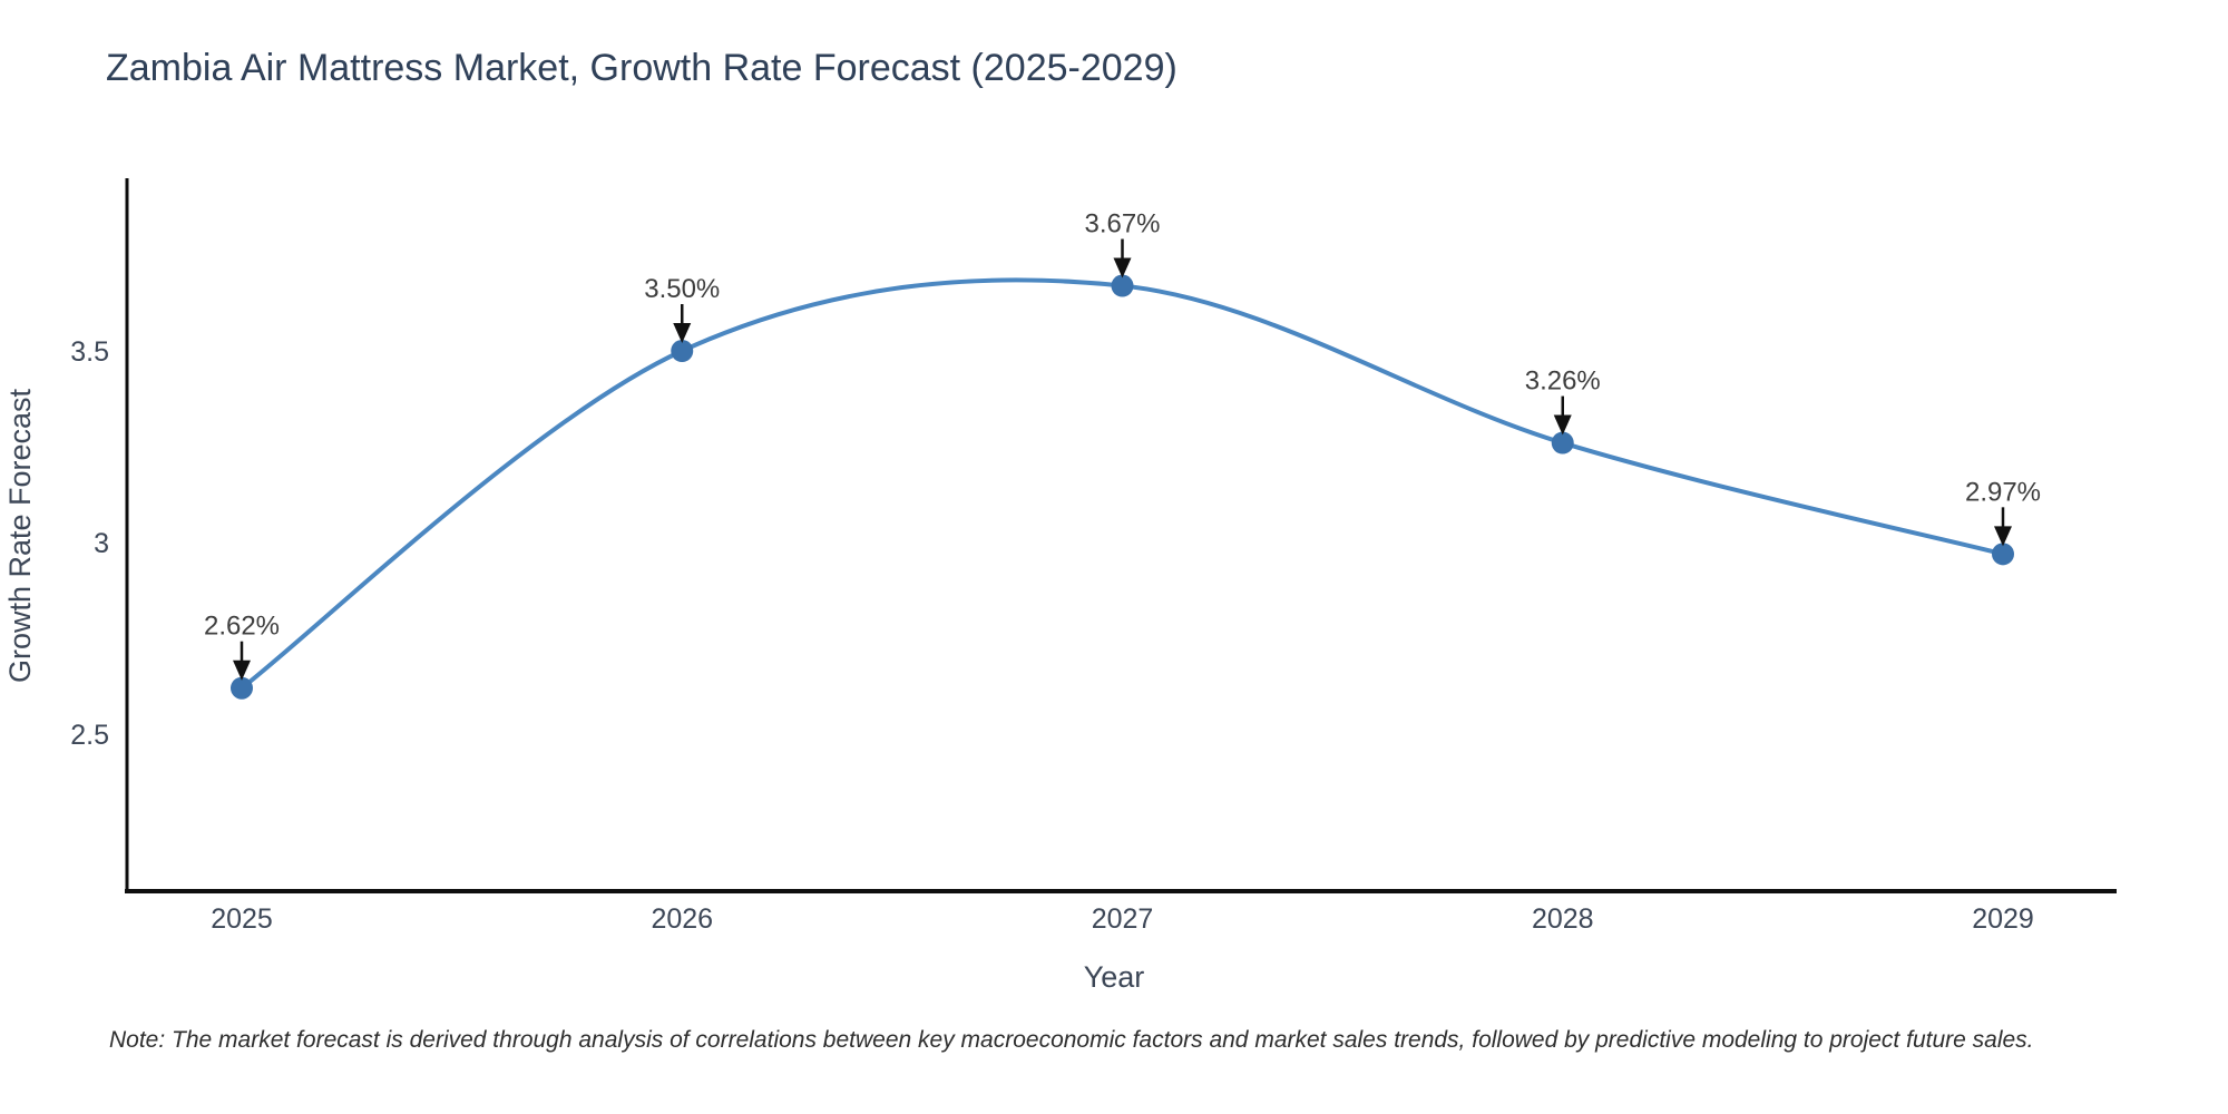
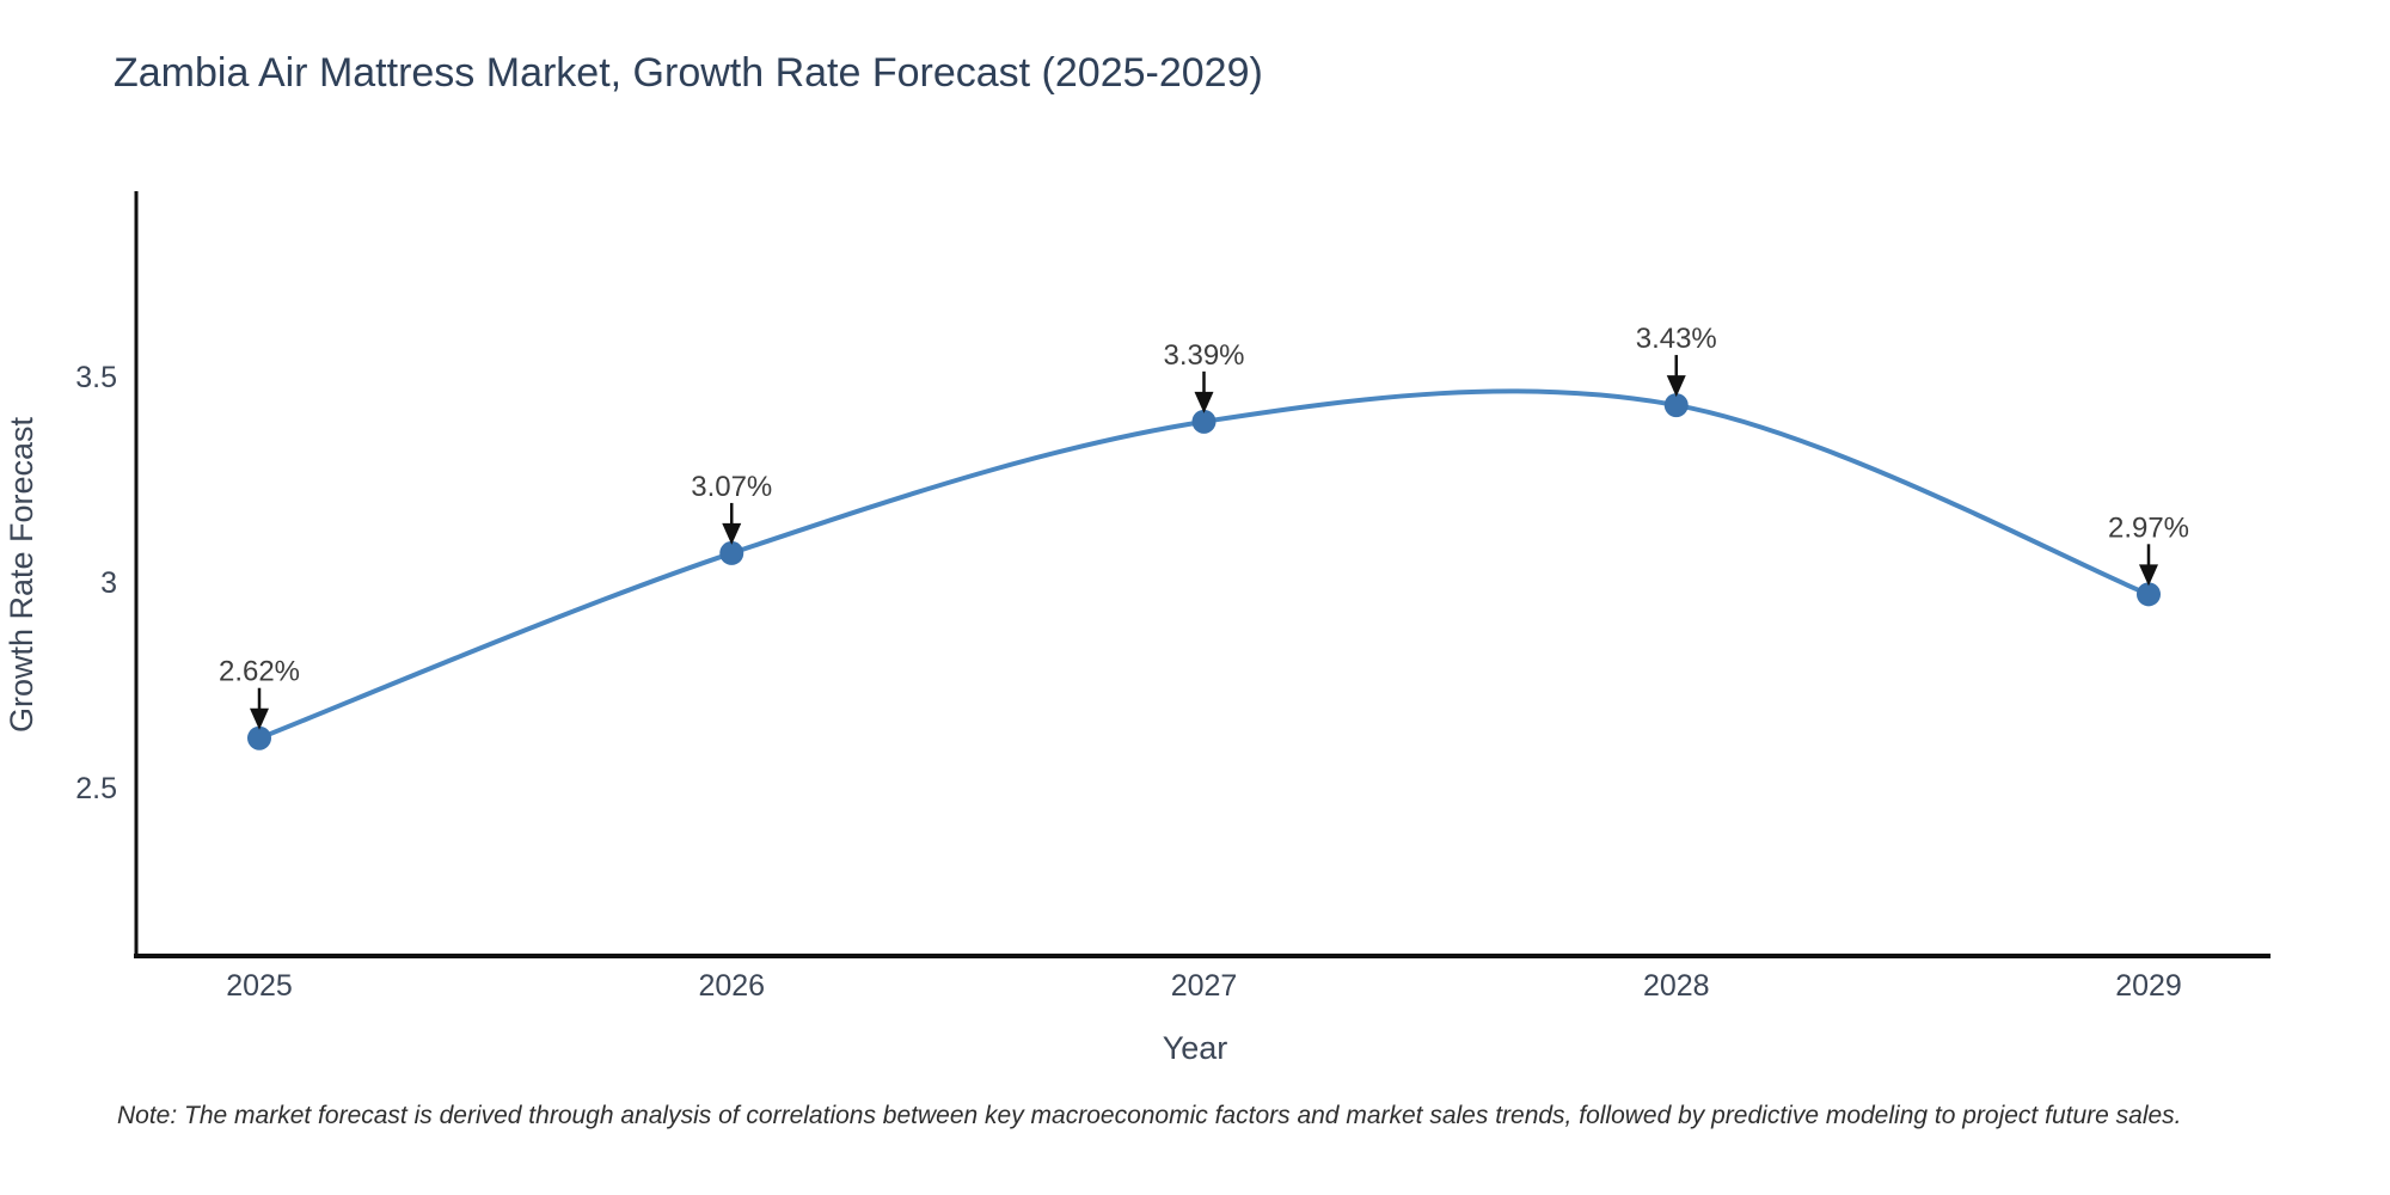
2026: 3.50% -> 3.07%
2027: 3.67% -> 3.39%
2028: 3.26% -> 3.43%
